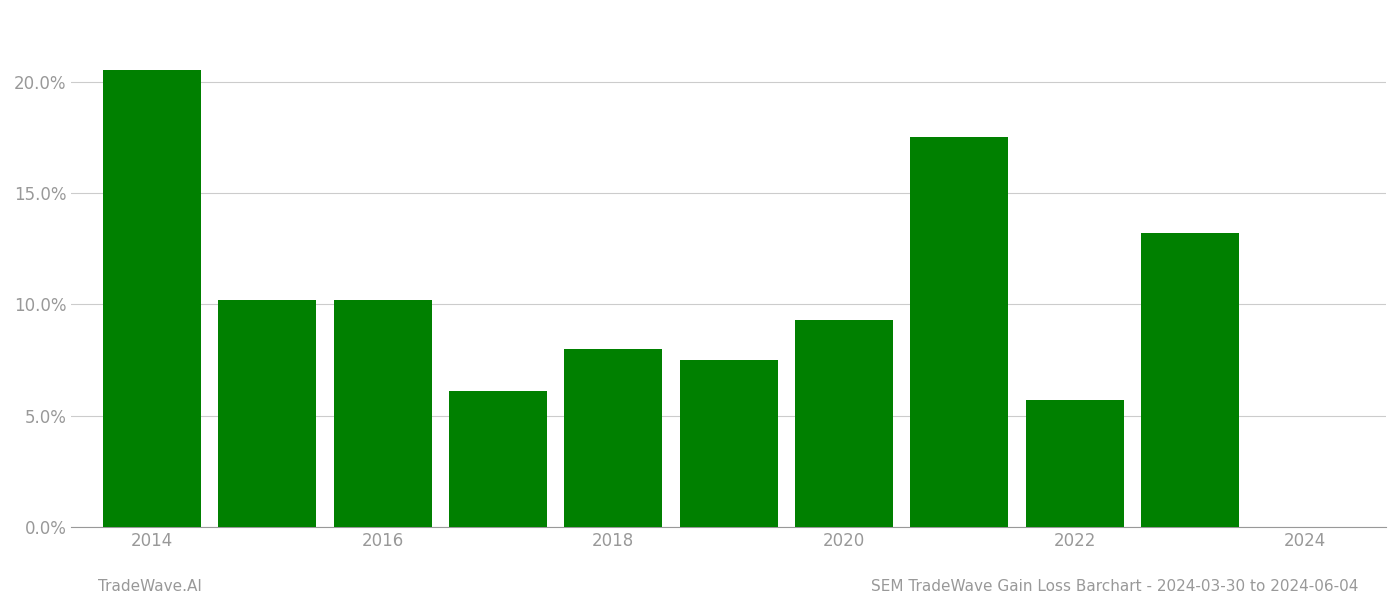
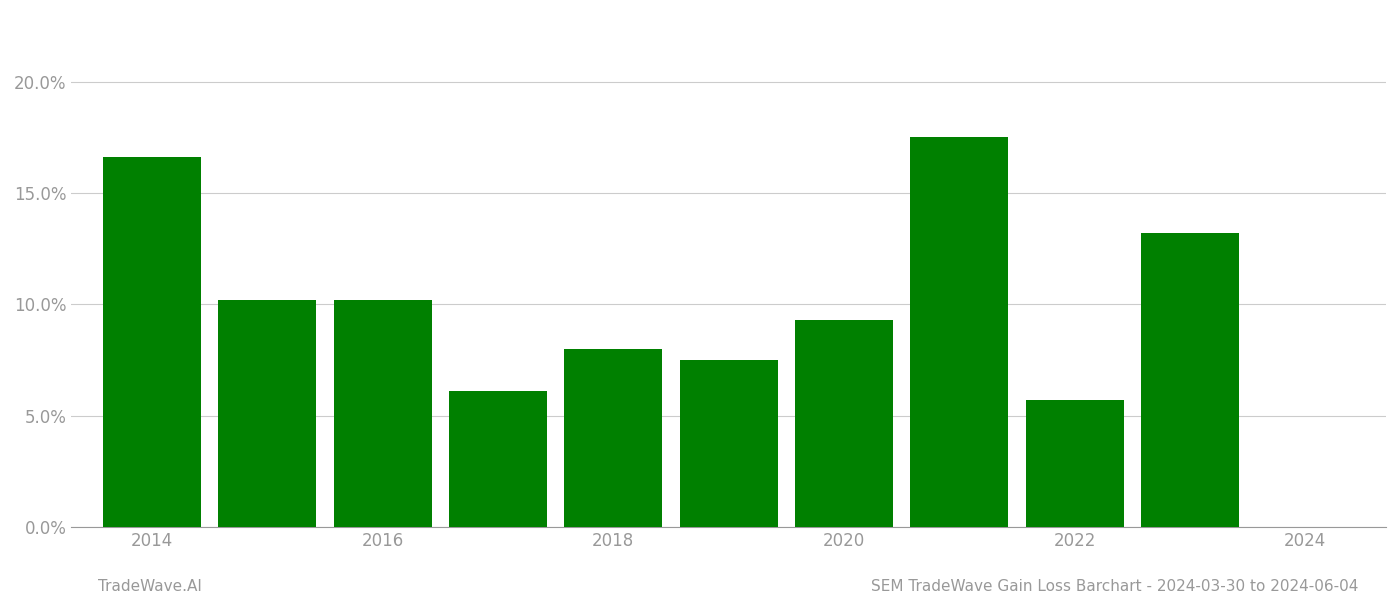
2014: 20.5% -> 16.6%
